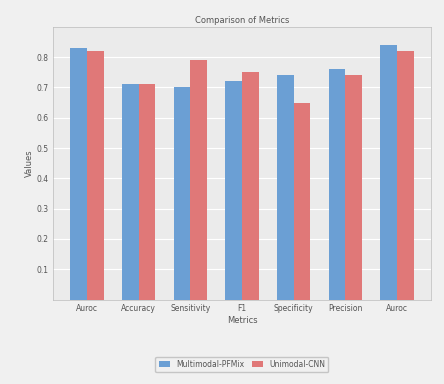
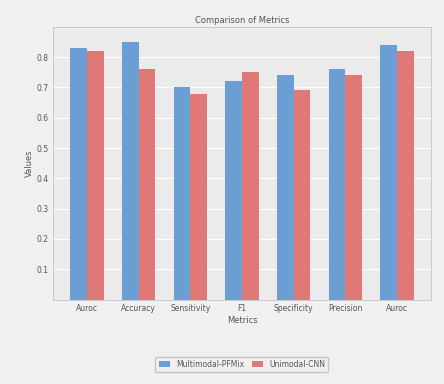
Multimodal-PFMix/Accuracy: 0.71 -> 0.85
Unimodal-CNN/Accuracy: 0.71 -> 0.76
Unimodal-CNN/Sensitivity: 0.79 -> 0.68
Unimodal-CNN/Specificity: 0.65 -> 0.69
